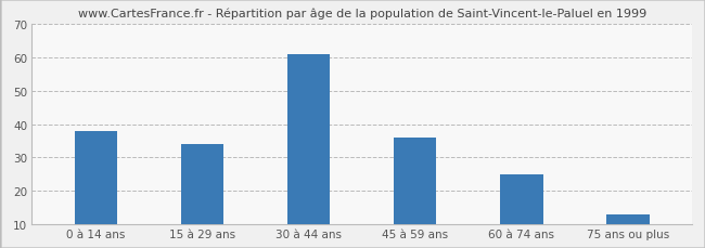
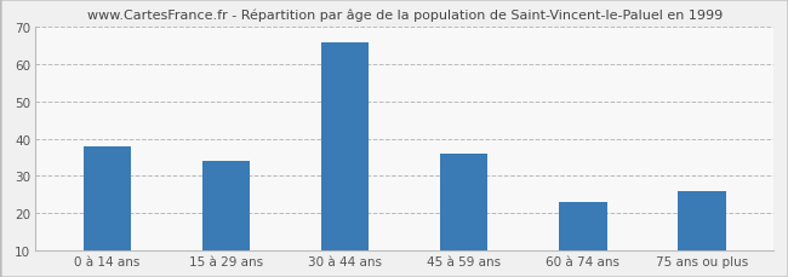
30 à 44 ans: 61 -> 66
60 à 74 ans: 25 -> 23
75 ans ou plus: 13 -> 26
